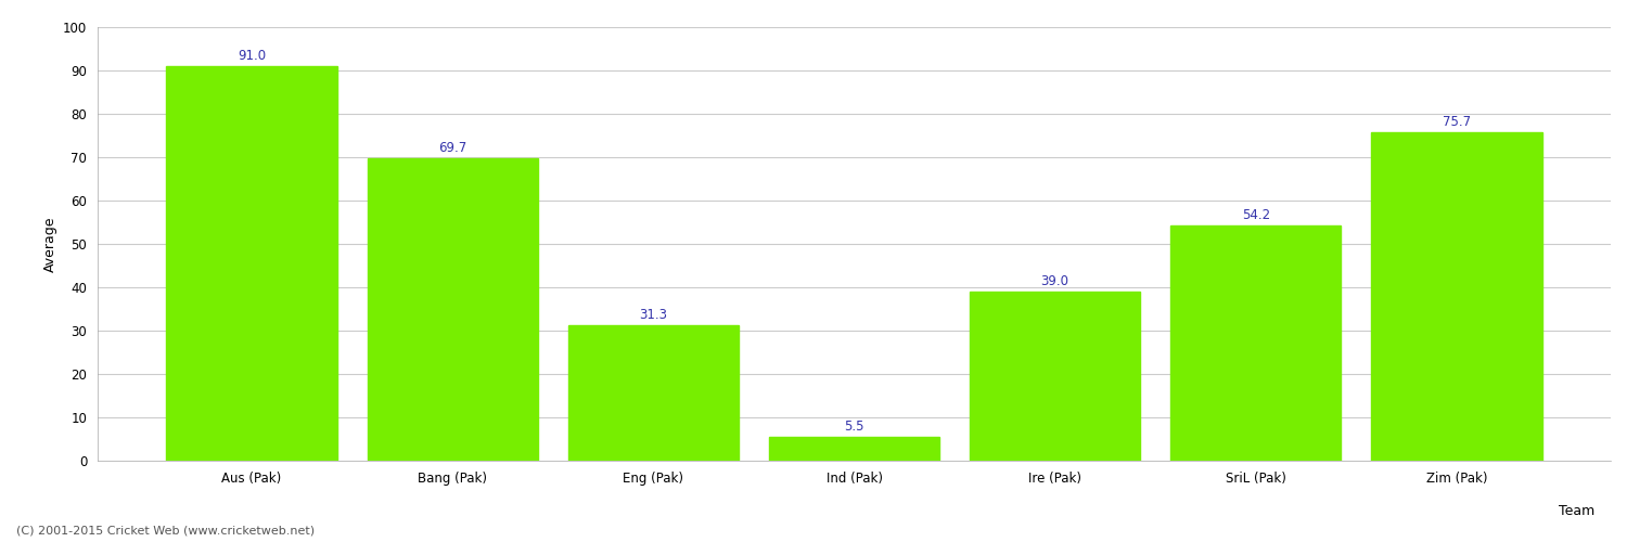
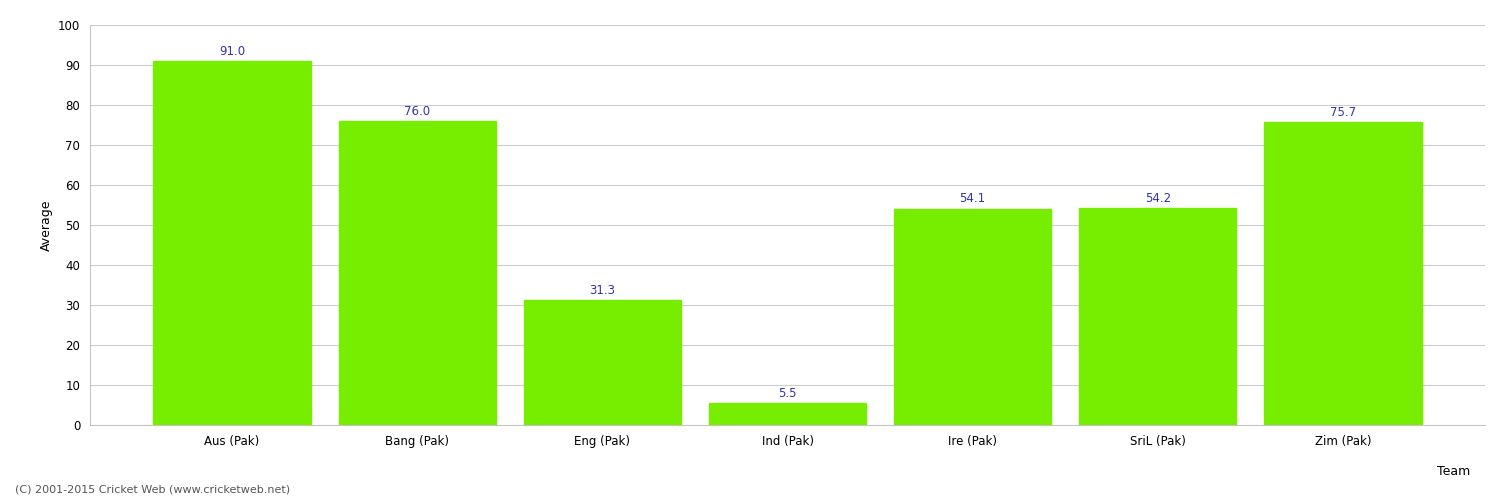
Bang (Pak): 69.7 -> 76.0
Ire (Pak): 39.0 -> 54.1
